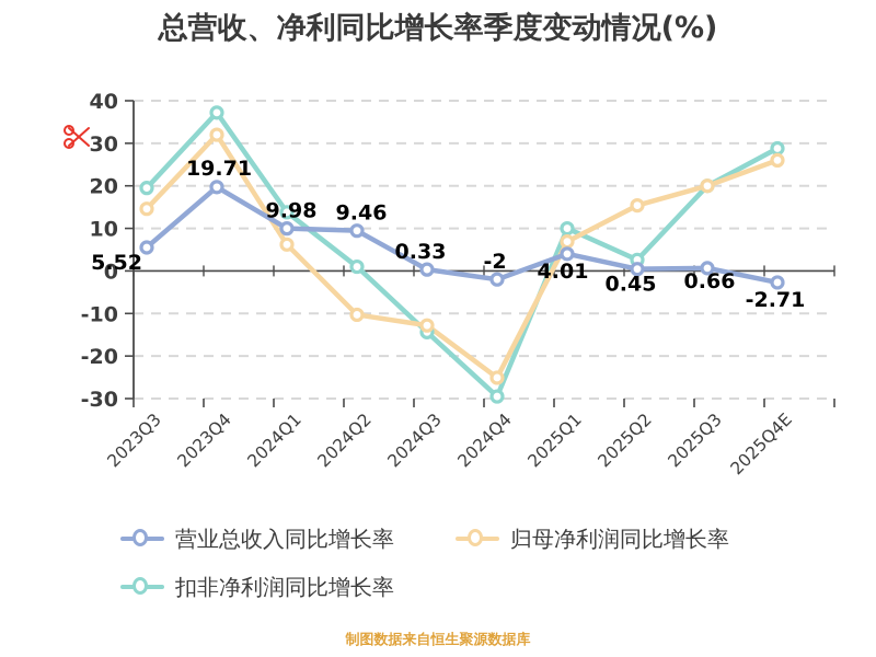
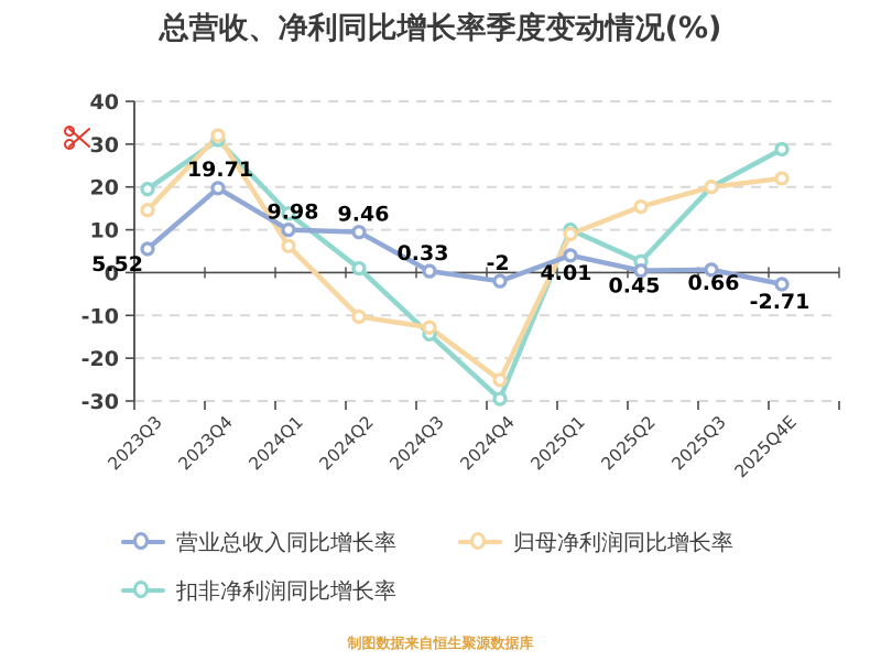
扣非净利润同比增长率/2023Q4: 37 -> 31
归母净利润同比增长率/2025Q1: 7 -> 9
归母净利润同比增长率/2025Q4E: 26 -> 22
